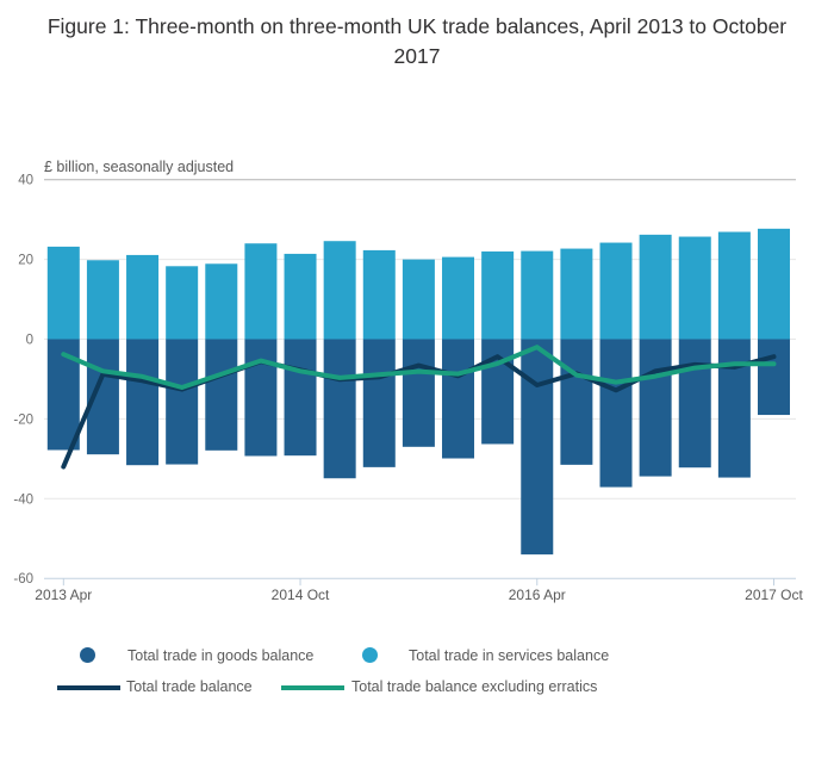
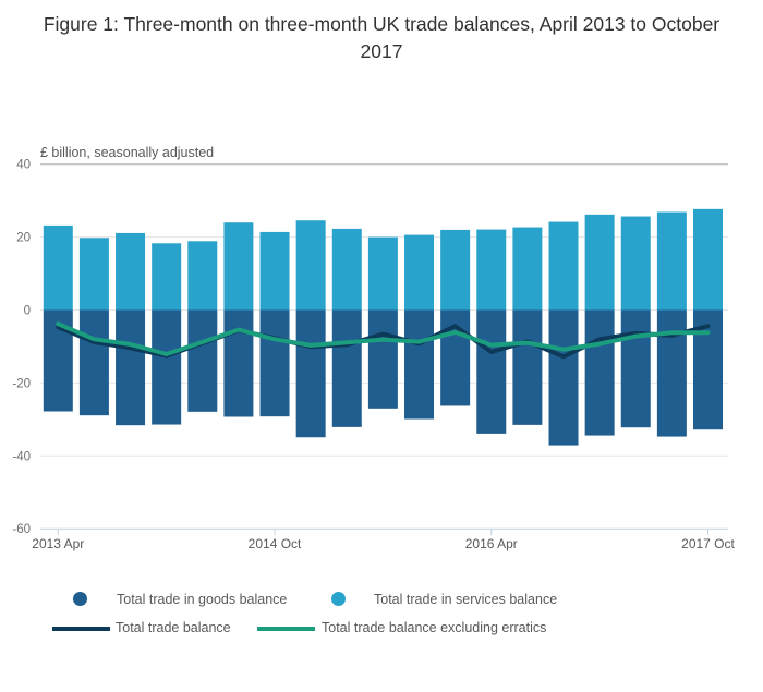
Total trade balance/2013 Apr: -32 -> -5
Total trade in goods balance/2016 Apr: -54 -> -34
Total trade balance excluding erratics/2016 Apr: -2 -> -10
Total trade in goods balance/2017 Oct: -19 -> -33
